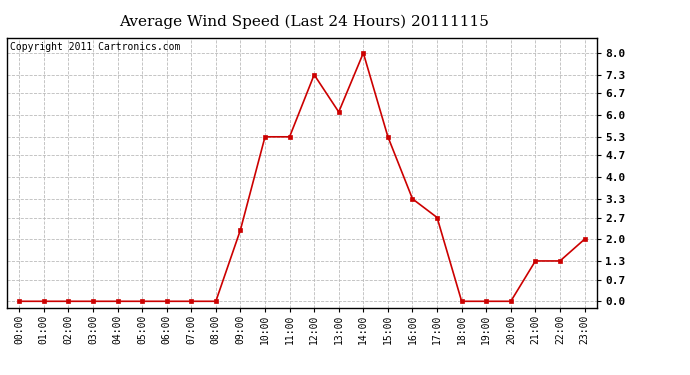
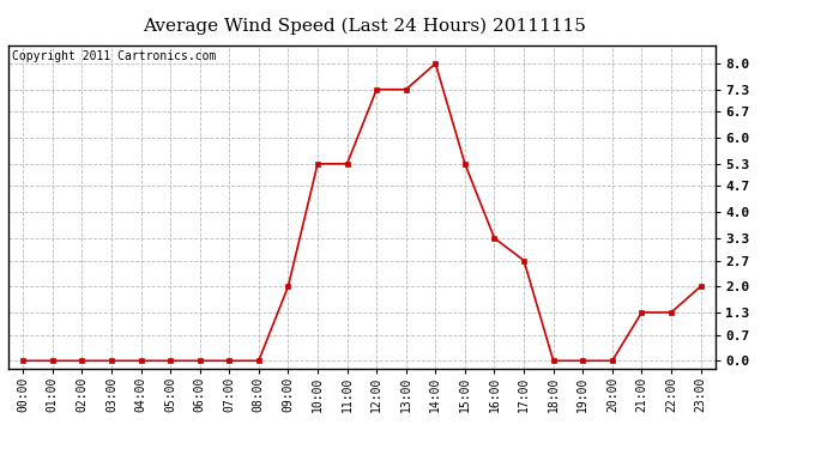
09:00: 2.3 -> 2.0
13:00: 6.1 -> 7.3
